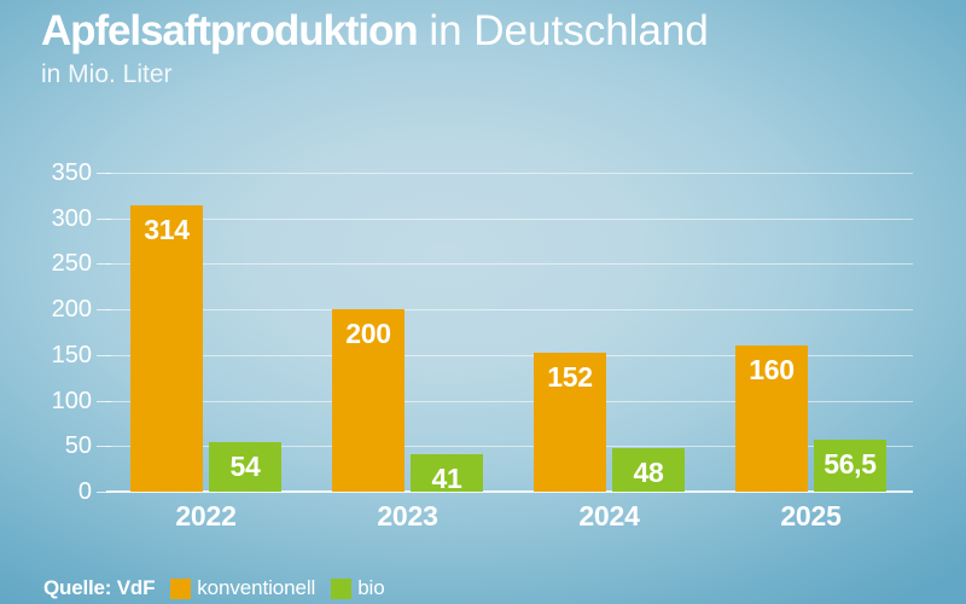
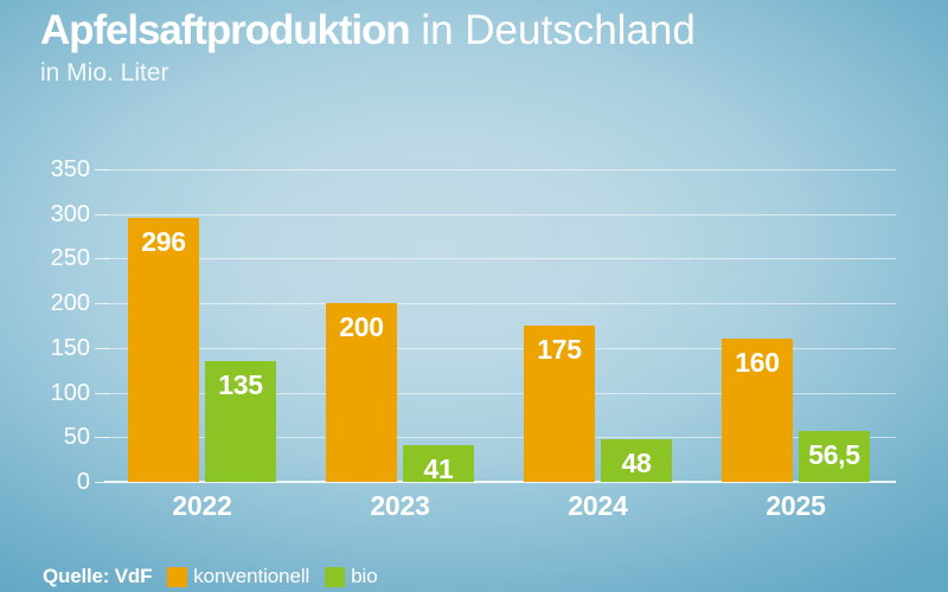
konventionell/2022: 314 -> 296
bio/2022: 54 -> 135
konventionell/2024: 152 -> 175
